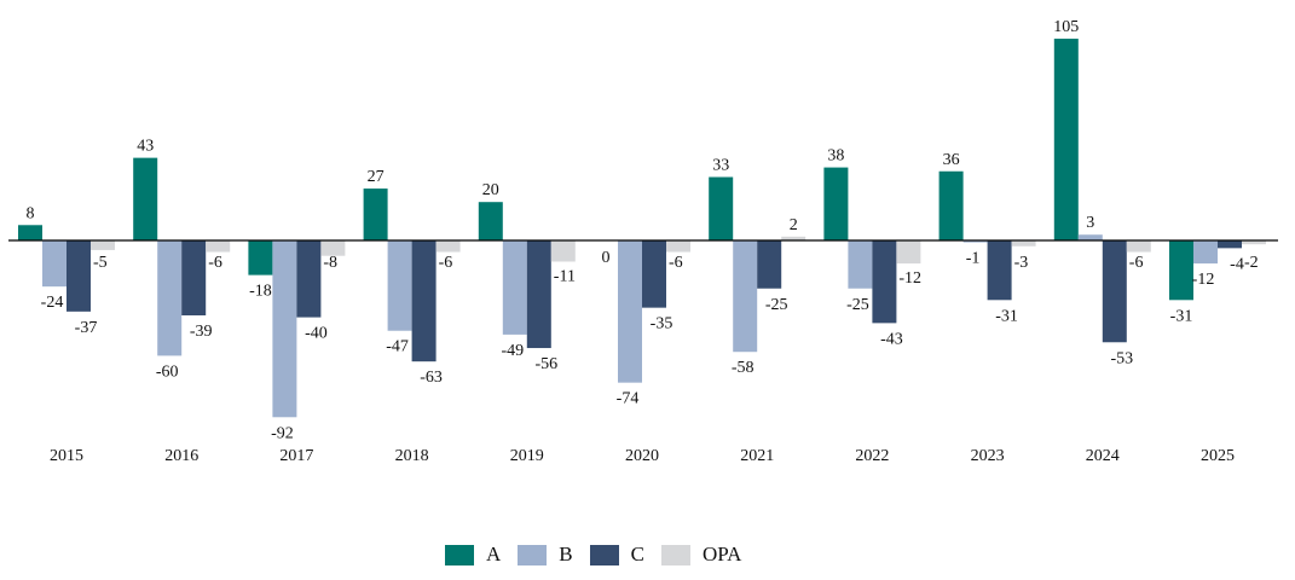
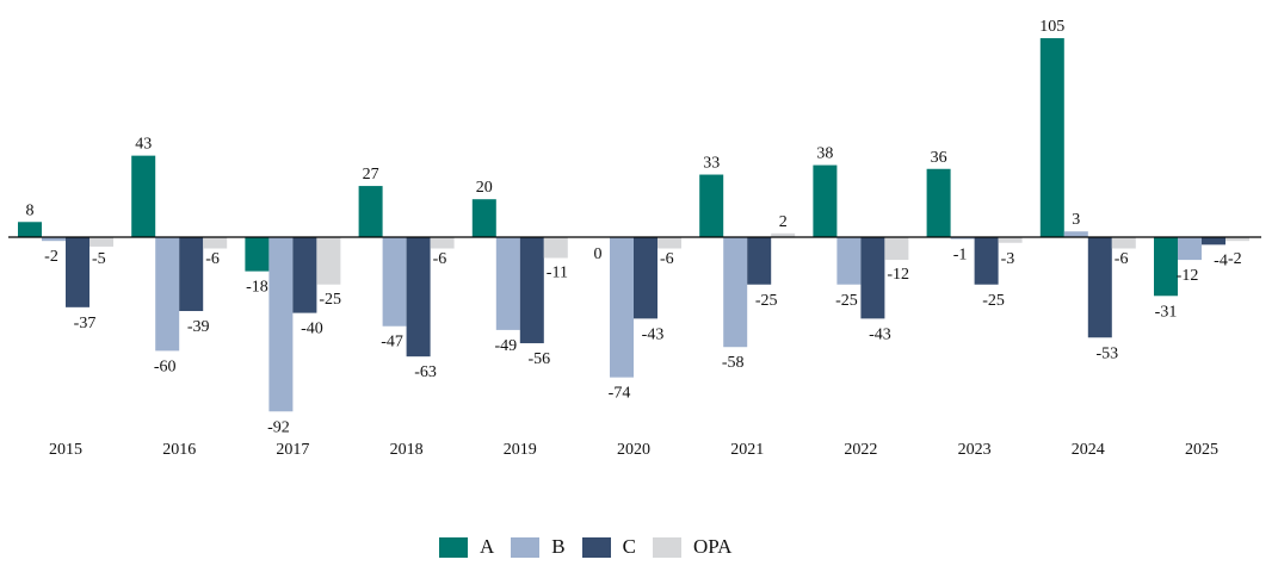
B/2015: -24 -> -2
OPA/2017: -8 -> -25
C/2020: -35 -> -43
C/2023: -31 -> -25
